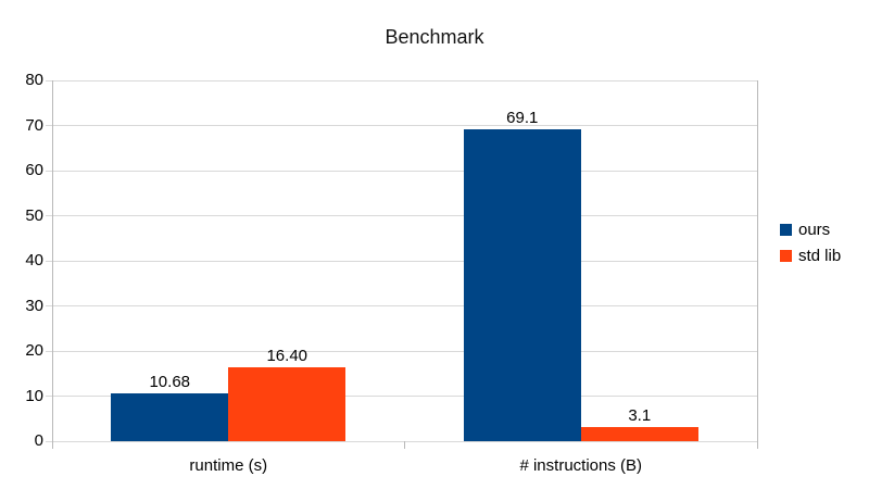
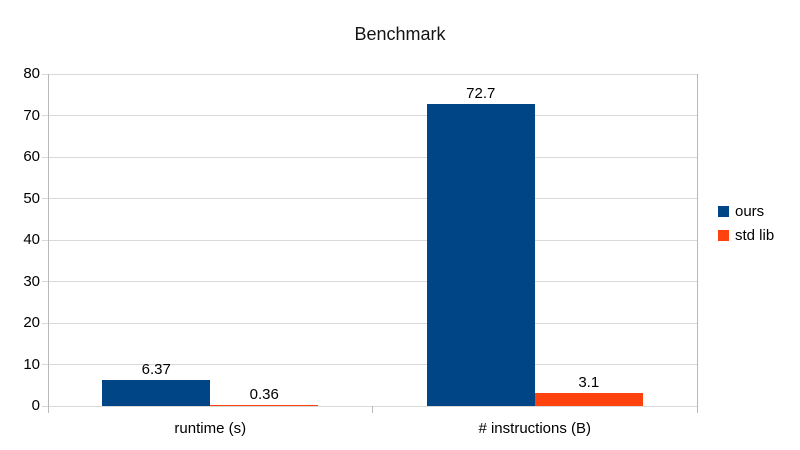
ours/runtime (s): 10.68 -> 6.37
std lib/runtime (s): 16.40 -> 0.36
ours/# instructions (B): 69.1 -> 72.7
